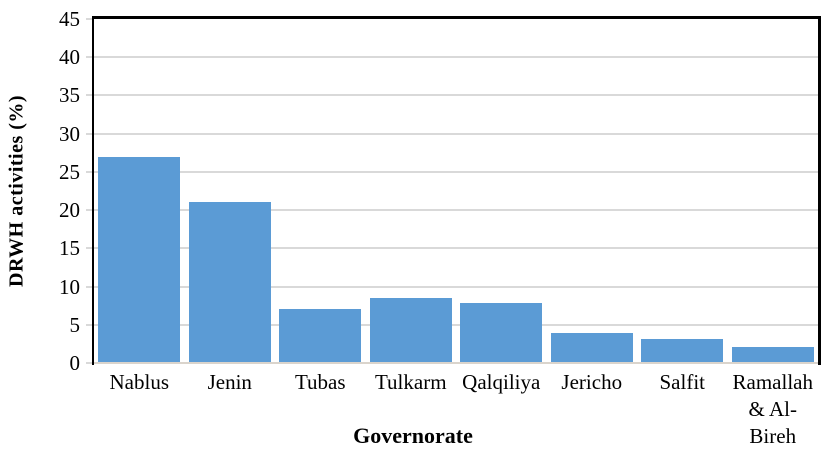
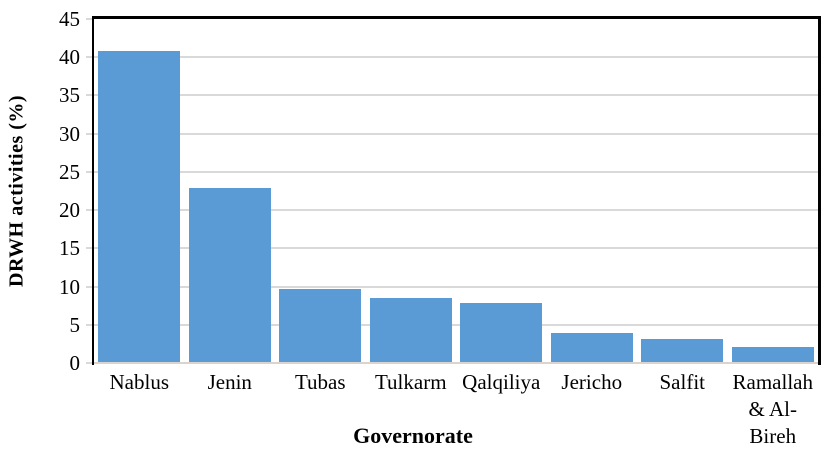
Nablus: 27 -> 41
Jenin: 21 -> 23
Tubas: 7 -> 10
